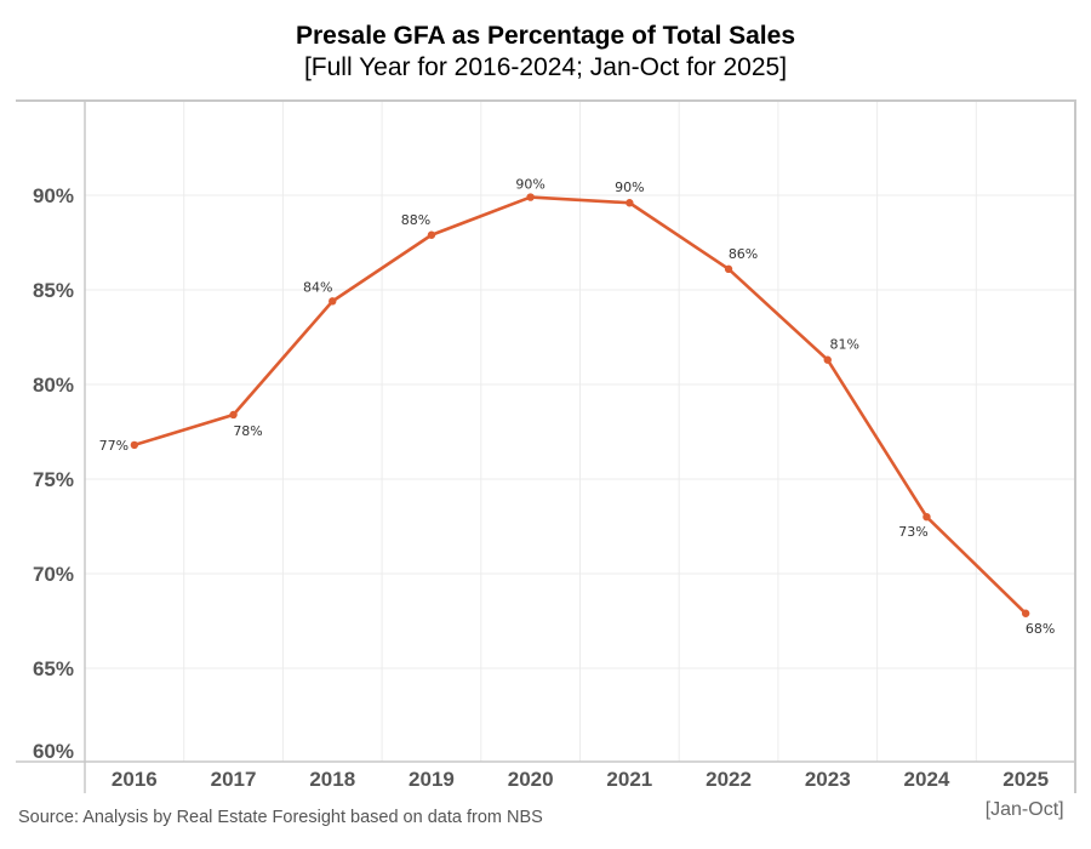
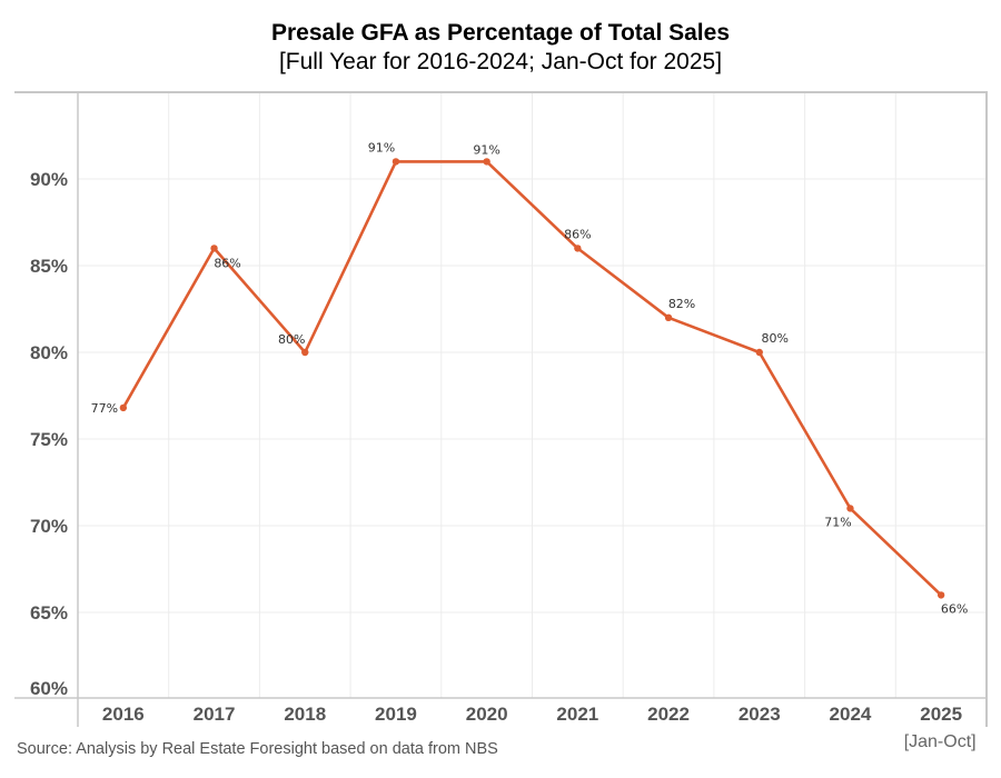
2017: 78% -> 86%
2018: 84% -> 80%
2019: 88% -> 91%
2020: 90% -> 91%
2021: 90% -> 86%
2022: 86% -> 82%
2023: 81% -> 80%
2024: 73% -> 71%
2025: 68% -> 66%
